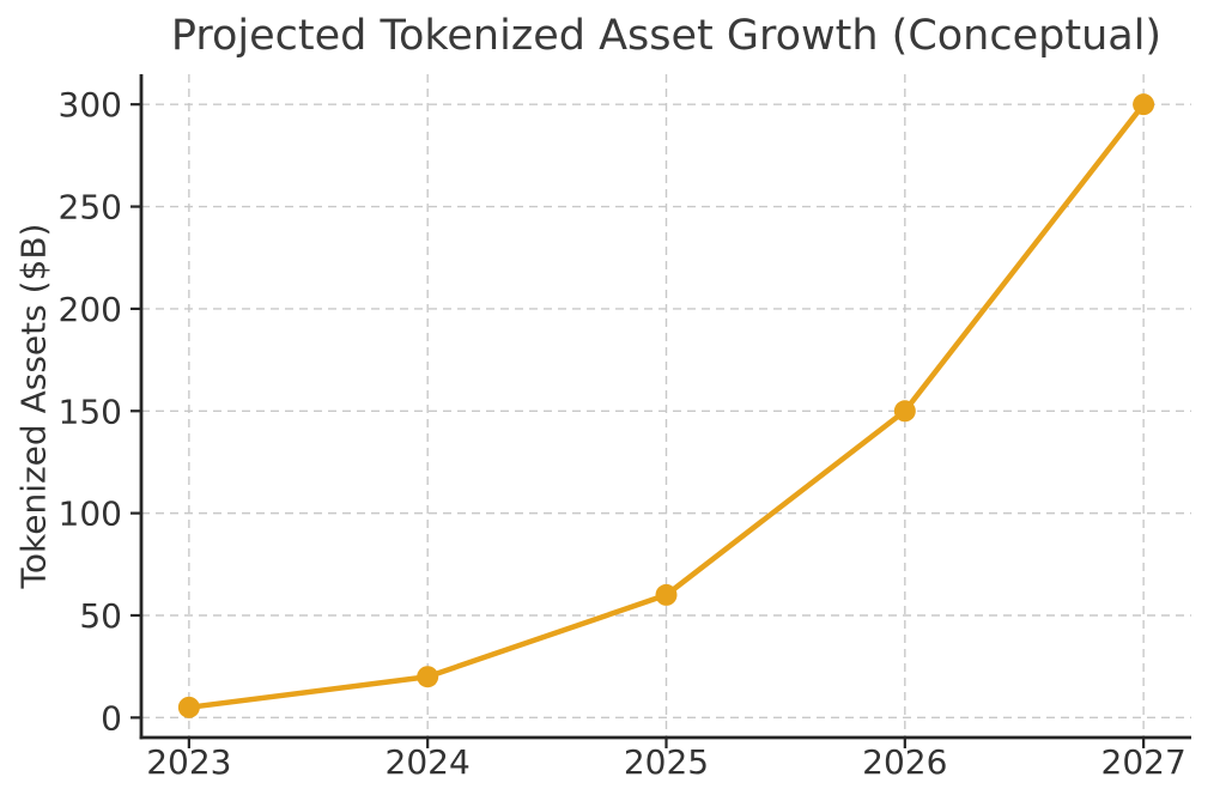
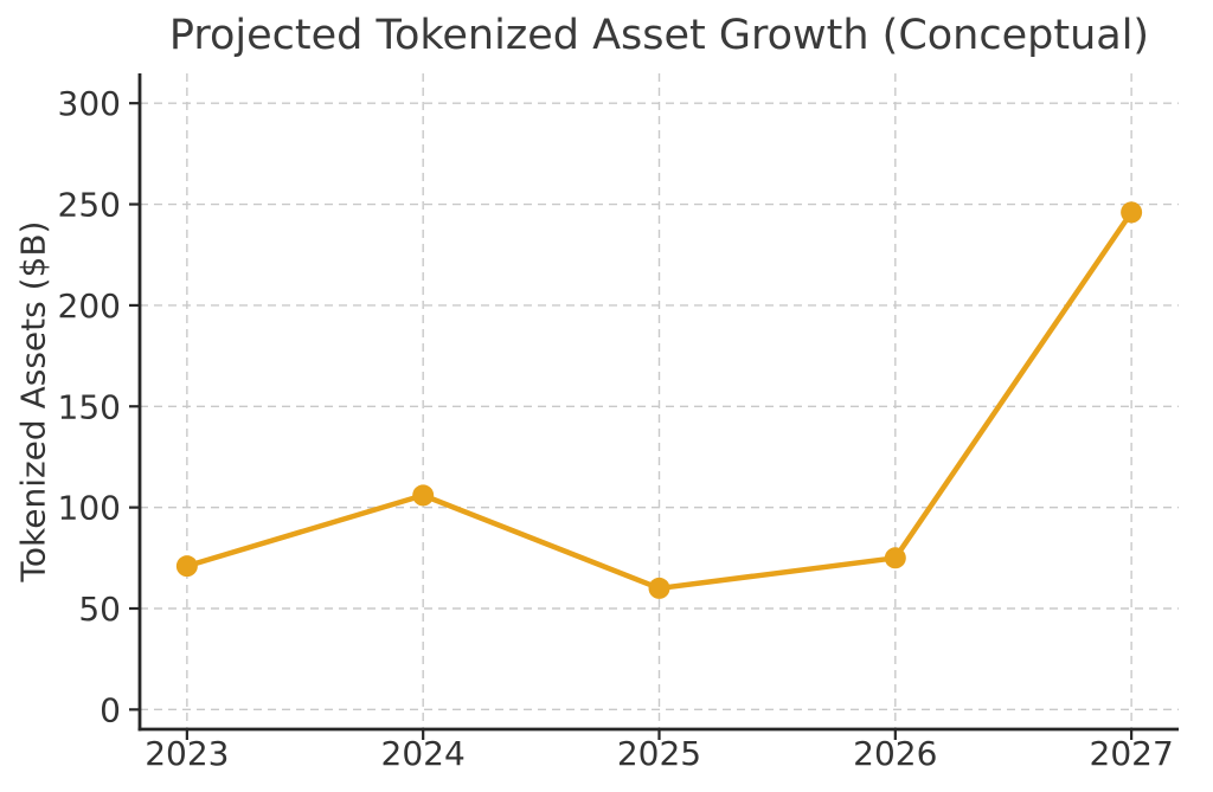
2023: 5 -> 71
2024: 20 -> 106
2026: 150 -> 75
2027: 300 -> 246
